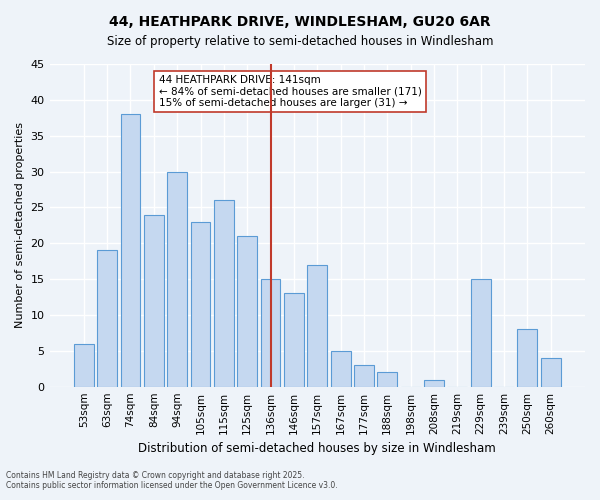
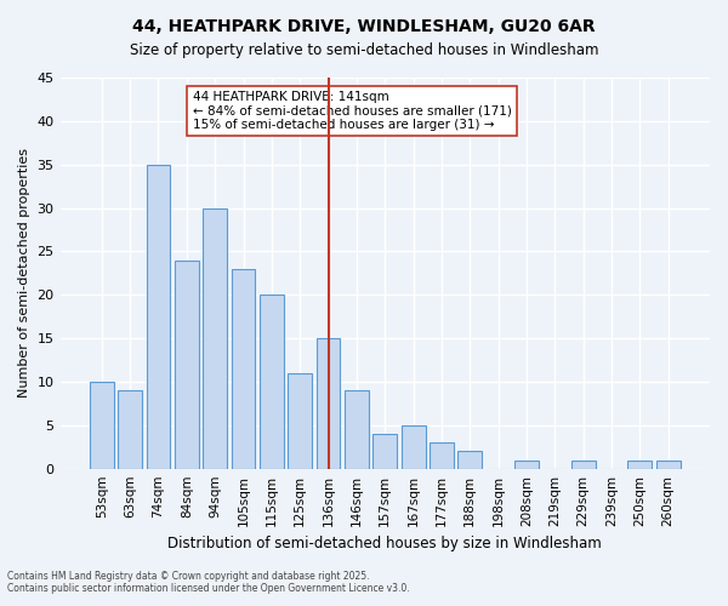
53sqm: 6 -> 10
63sqm: 19 -> 9
74sqm: 38 -> 35
115sqm: 26 -> 20
125sqm: 21 -> 11
146sqm: 13 -> 9
157sqm: 17 -> 4
229sqm: 15 -> 1
250sqm: 8 -> 1
260sqm: 4 -> 1
